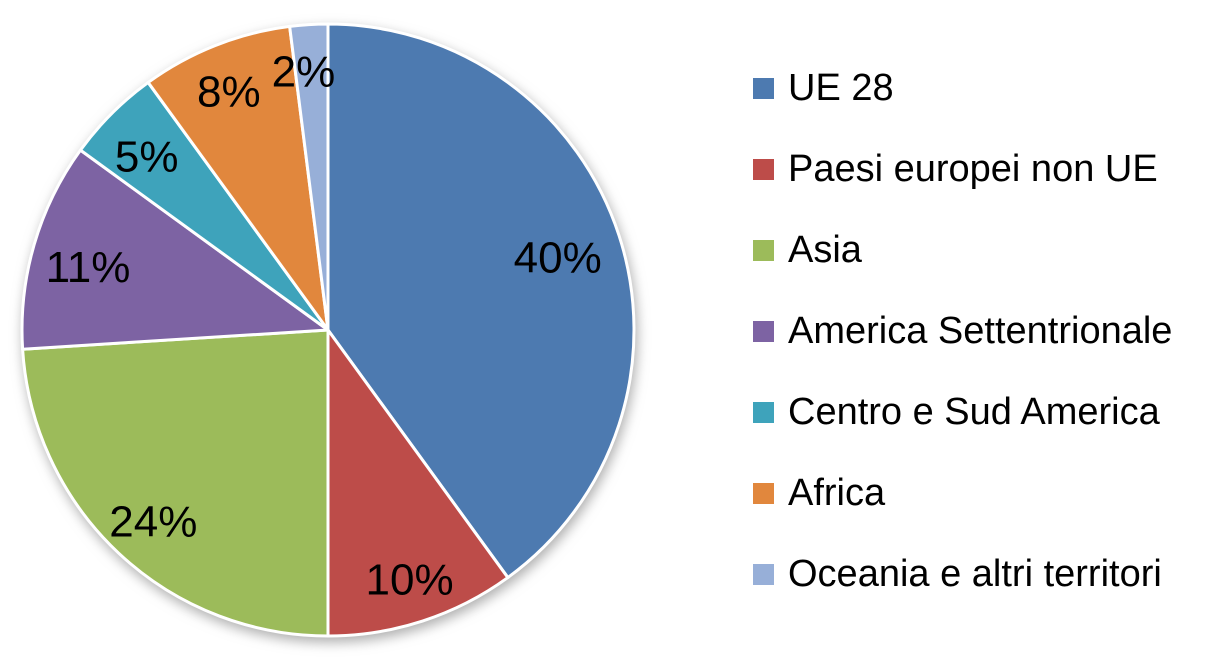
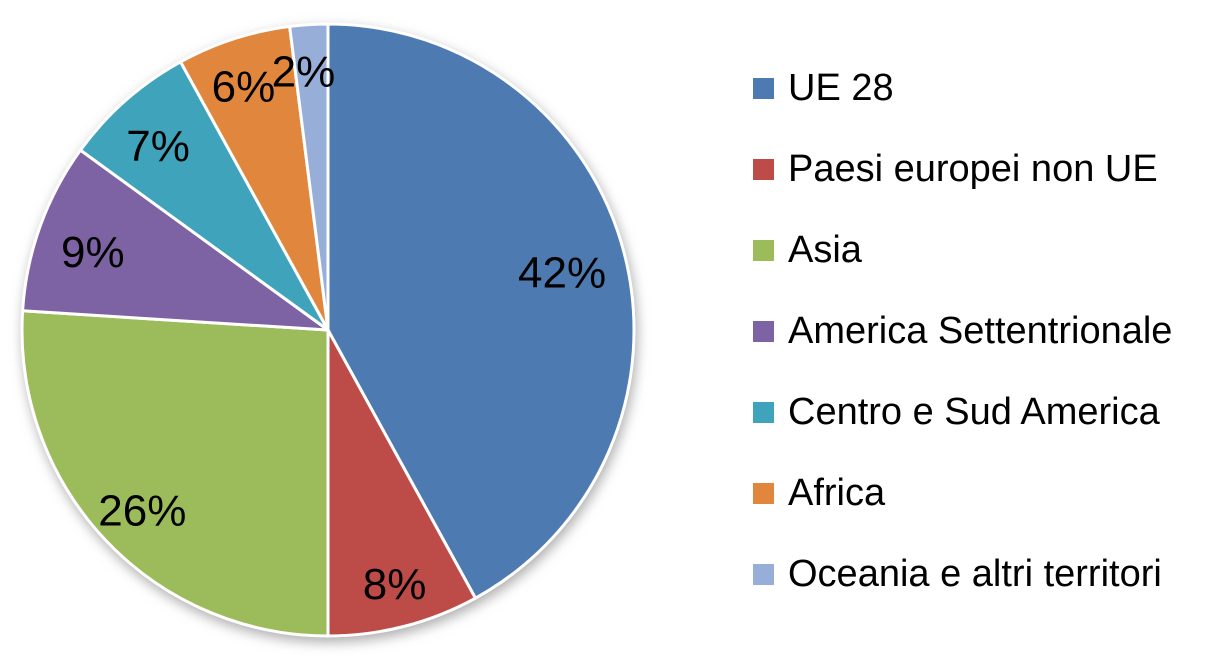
UE 28: 40% -> 42%
Paesi europei non UE: 10% -> 8%
Asia: 24% -> 26%
America Settentrionale: 11% -> 9%
Centro e Sud America: 5% -> 7%
Africa: 8% -> 6%
